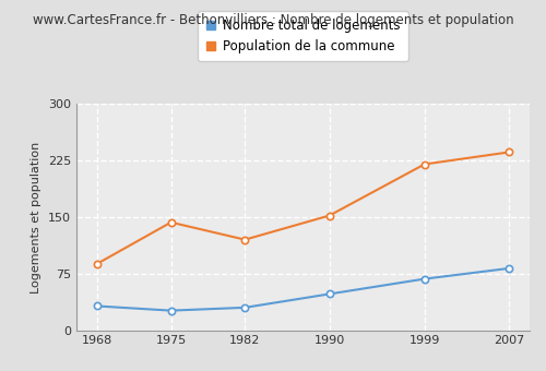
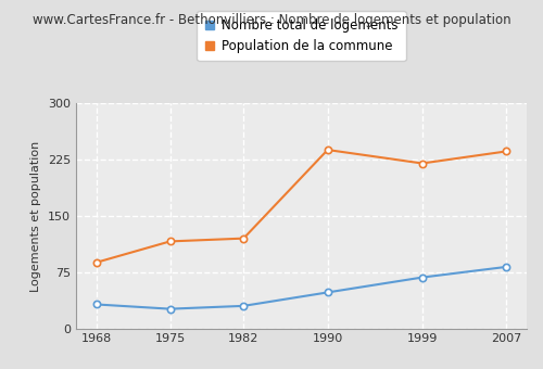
Population de la commune/1975: 143 -> 116
Population de la commune/1990: 152 -> 238
